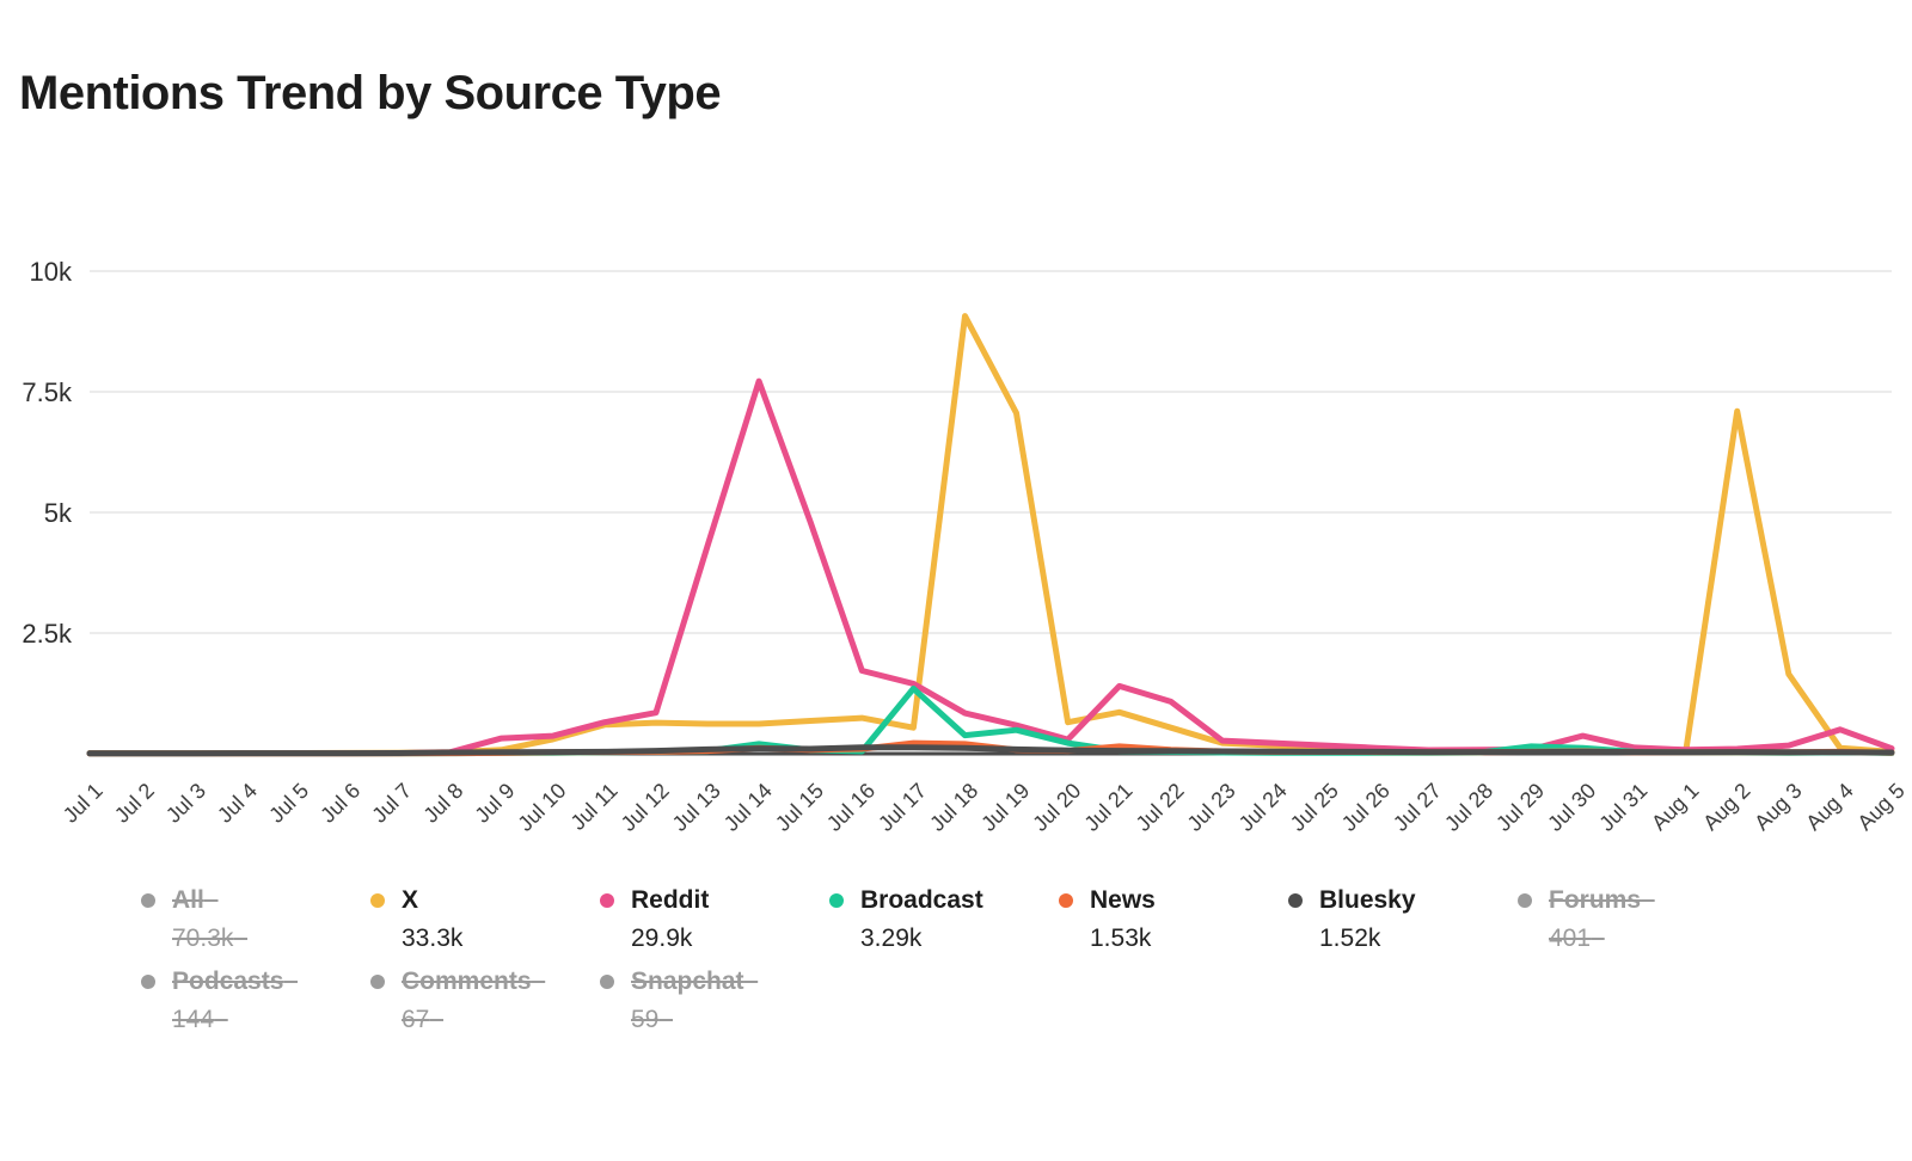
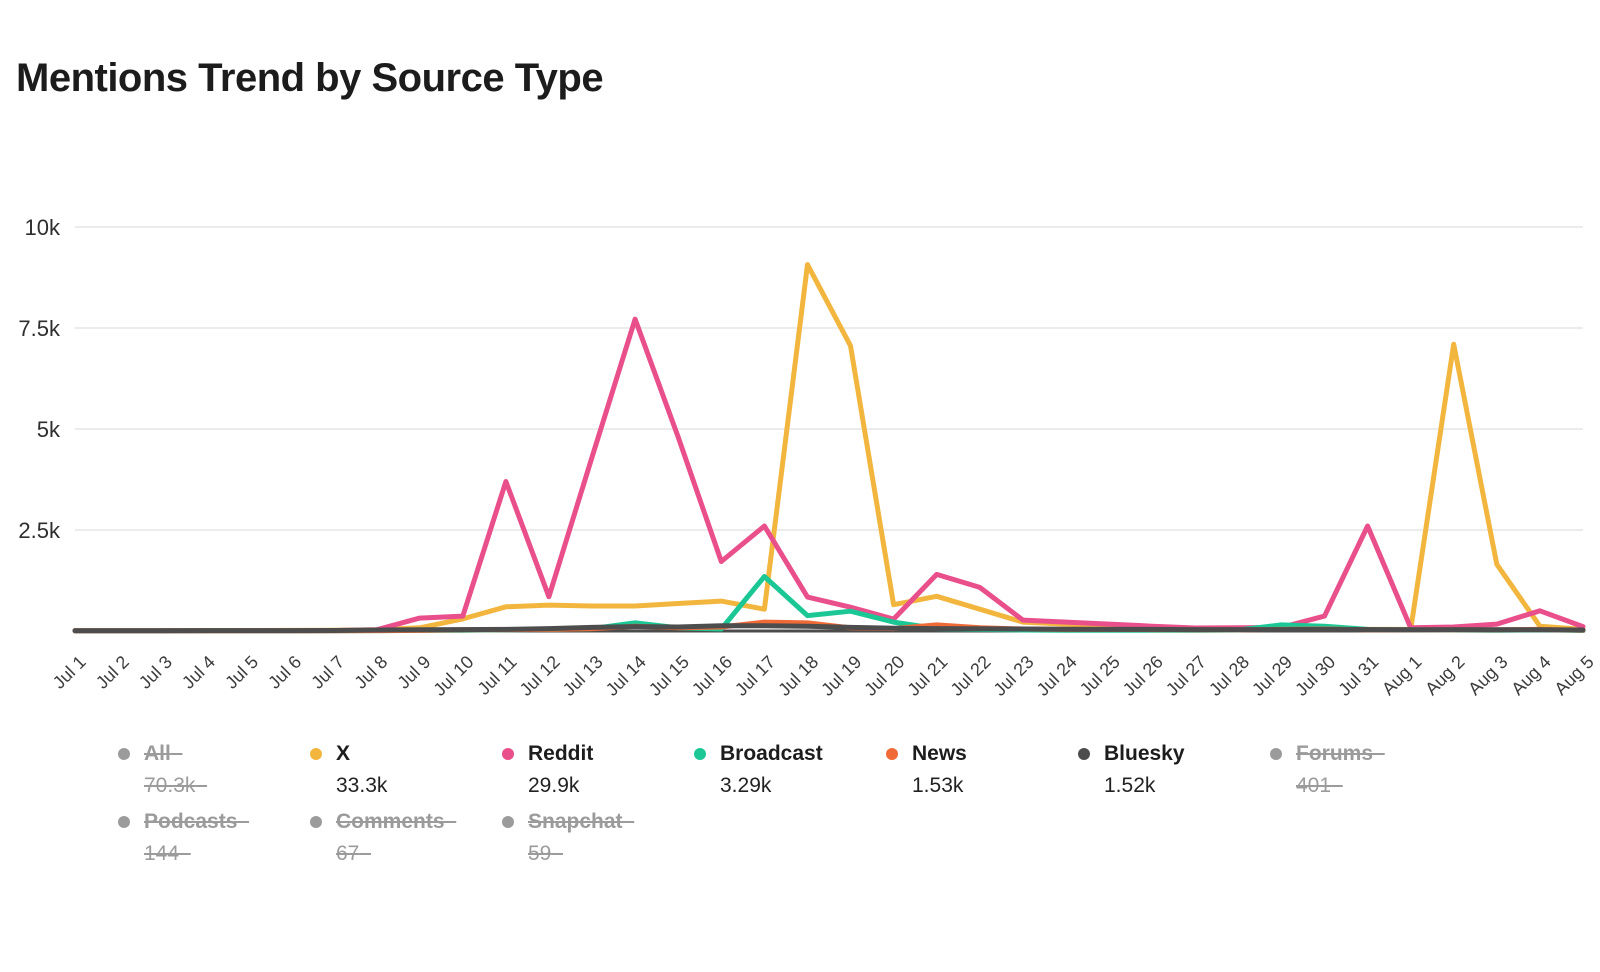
Reddit/Jul 11: 0.6k -> 3.7k
Reddit/Jul 17: 1.4k -> 2.6k
Reddit/Jul 31: 0.1k -> 2.6k
